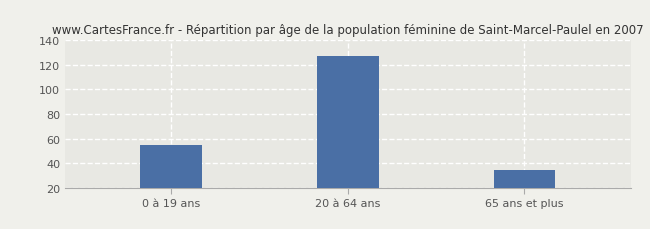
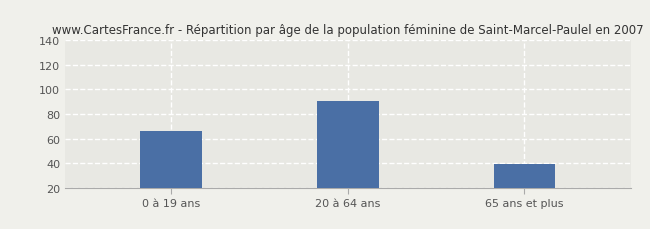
0 à 19 ans: 55 -> 66
20 à 64 ans: 127 -> 91
65 ans et plus: 34 -> 39
